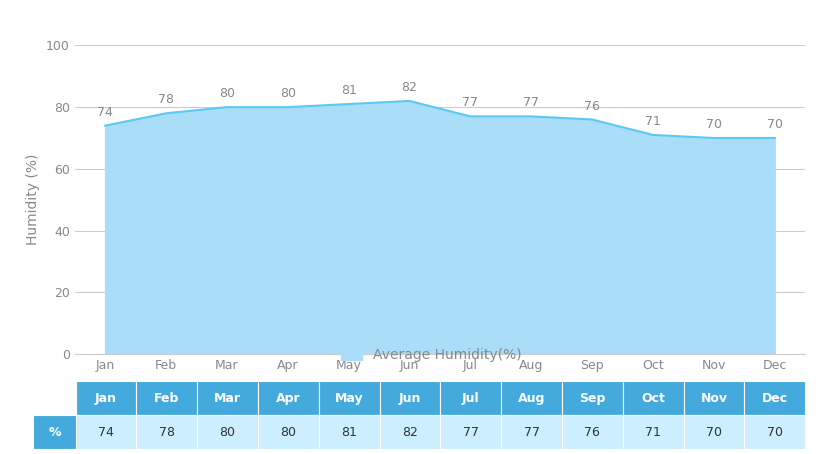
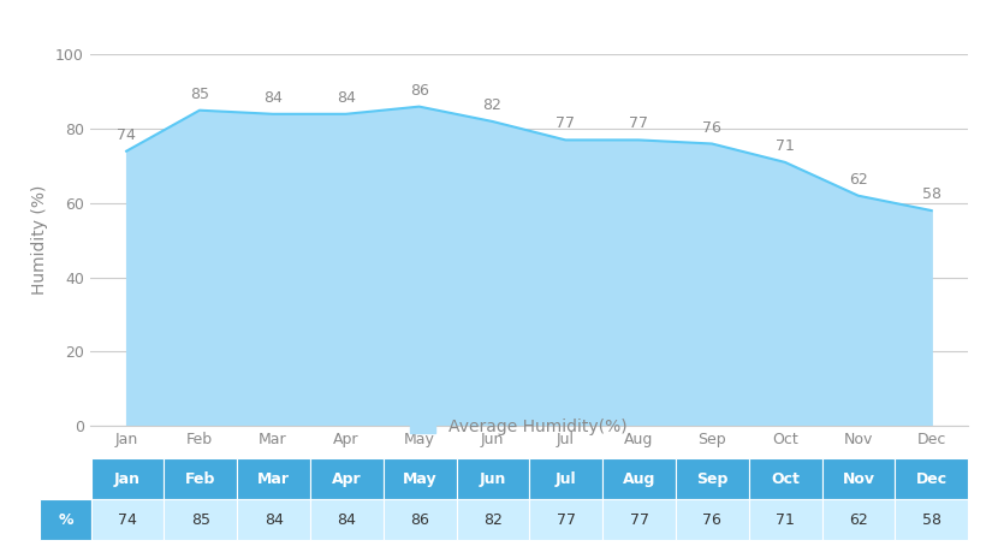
Feb: 78 -> 85
Mar: 80 -> 84
Apr: 80 -> 84
May: 81 -> 86
Nov: 70 -> 62
Dec: 70 -> 58
